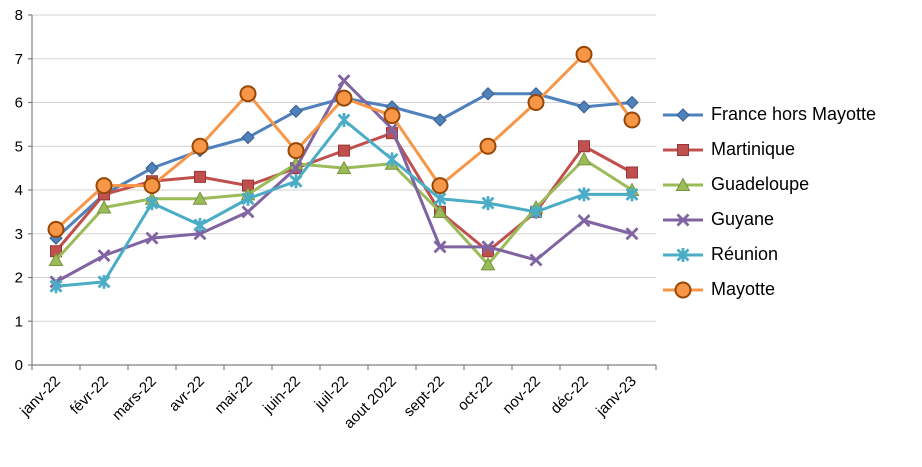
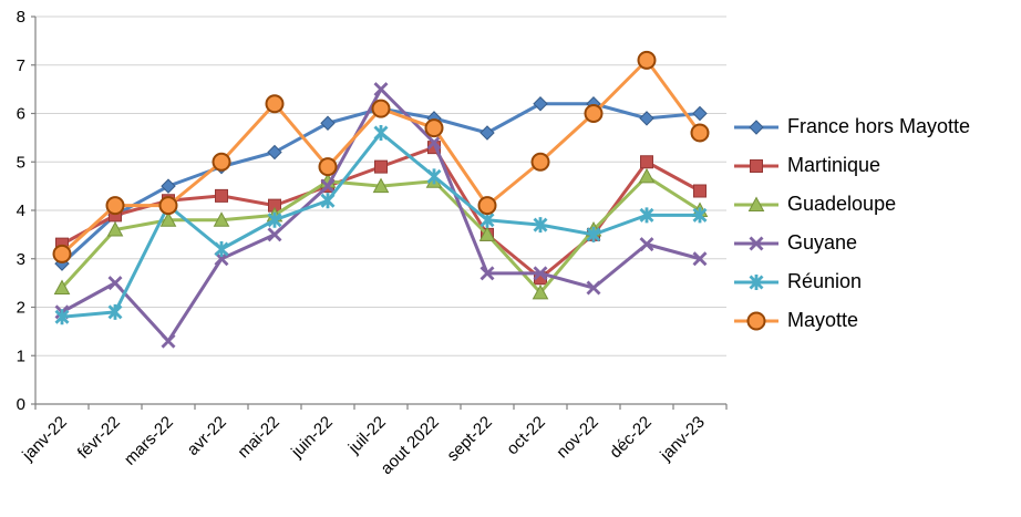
Martinique/janv-22: 2.6 -> 3.3
Guyane/mars-22: 2.9 -> 1.3
Réunion/mars-22: 3.7 -> 4.1
